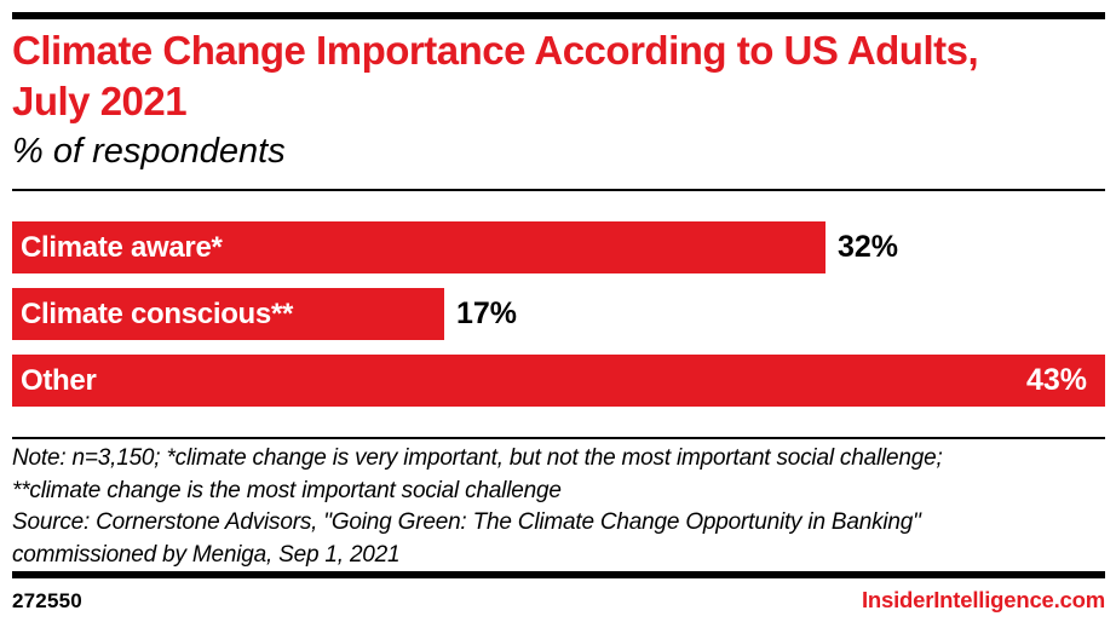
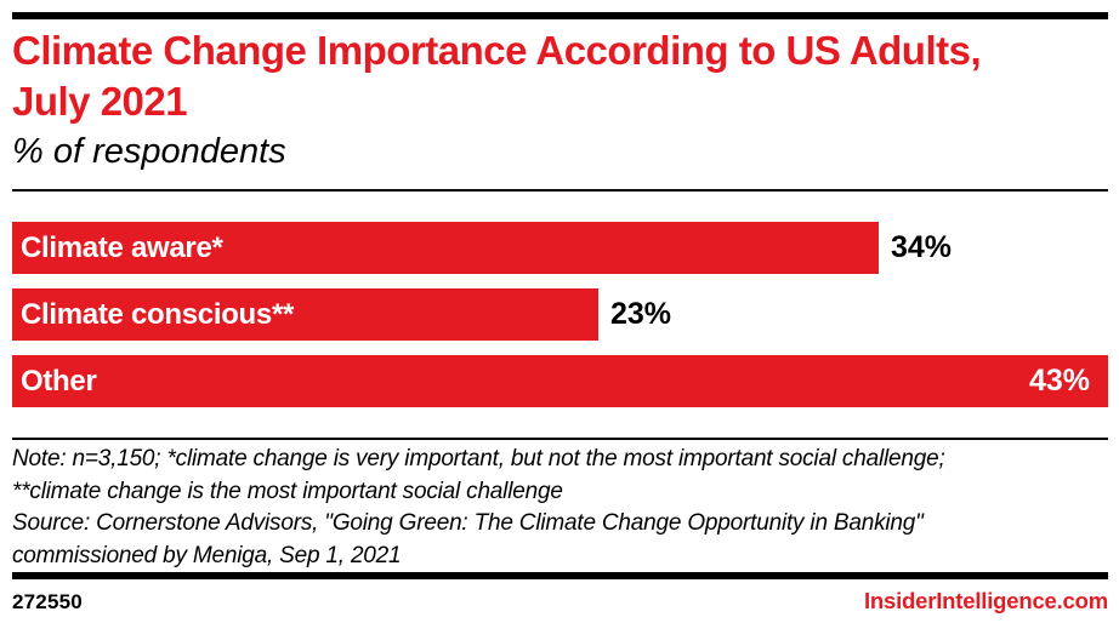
Climate aware*: 32% -> 34%
Climate conscious**: 17% -> 23%
